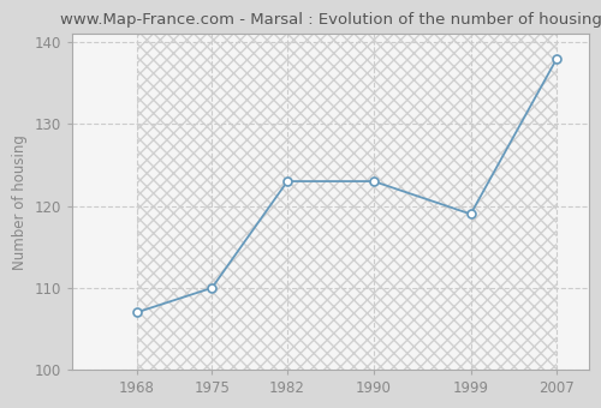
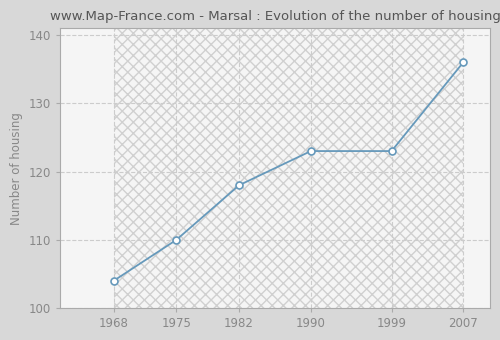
1968: 107 -> 104
1982: 123 -> 118
1999: 119 -> 123
2007: 138 -> 136
